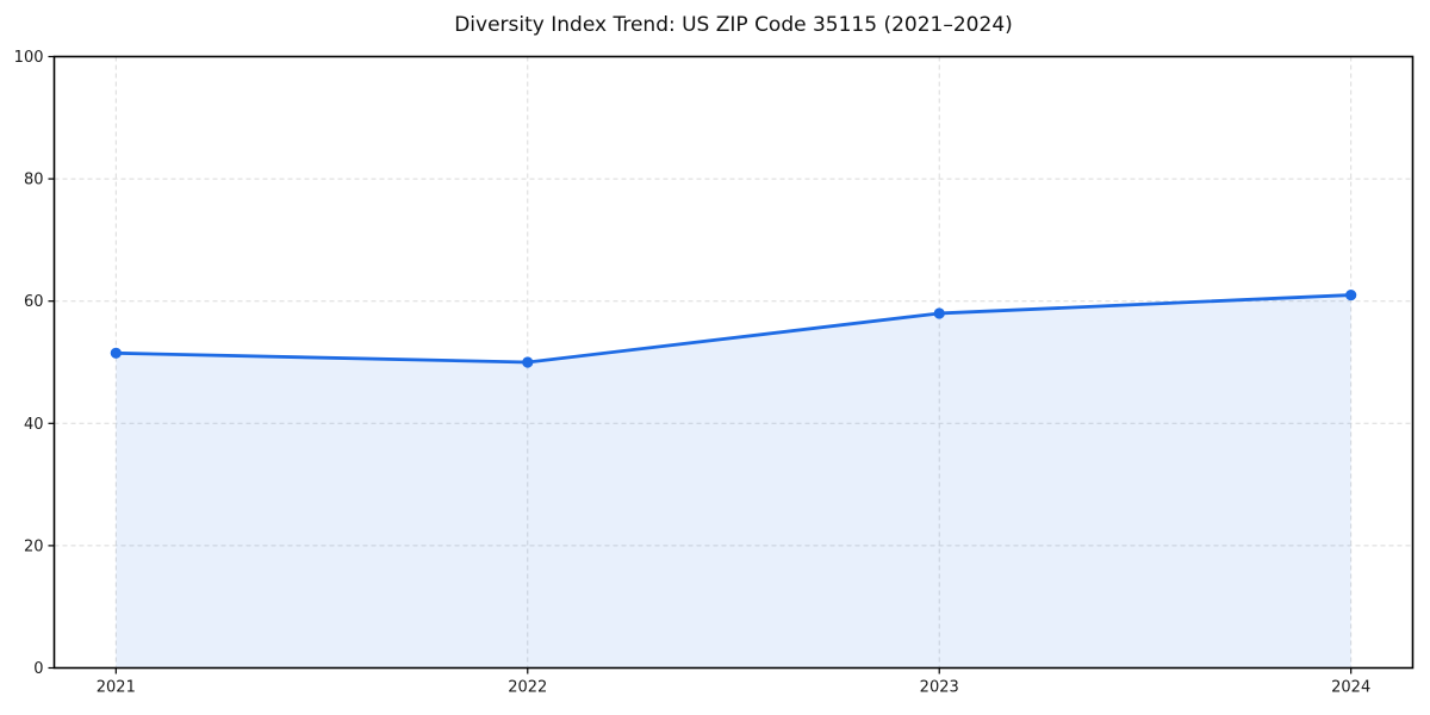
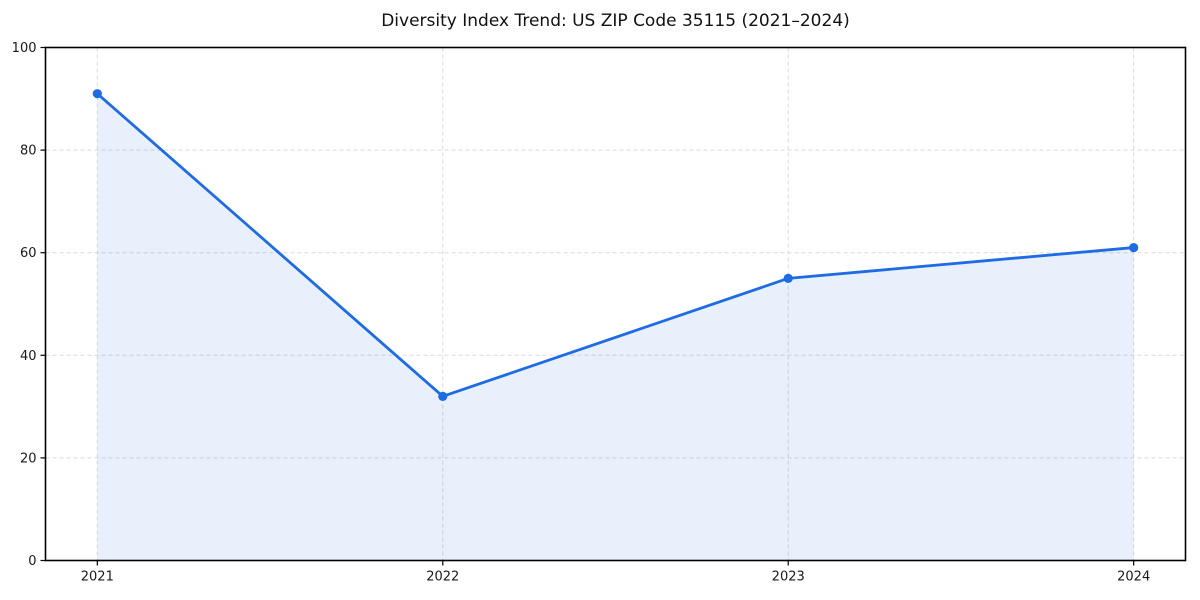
2021: 52 -> 91
2022: 50 -> 32
2023: 58 -> 55
